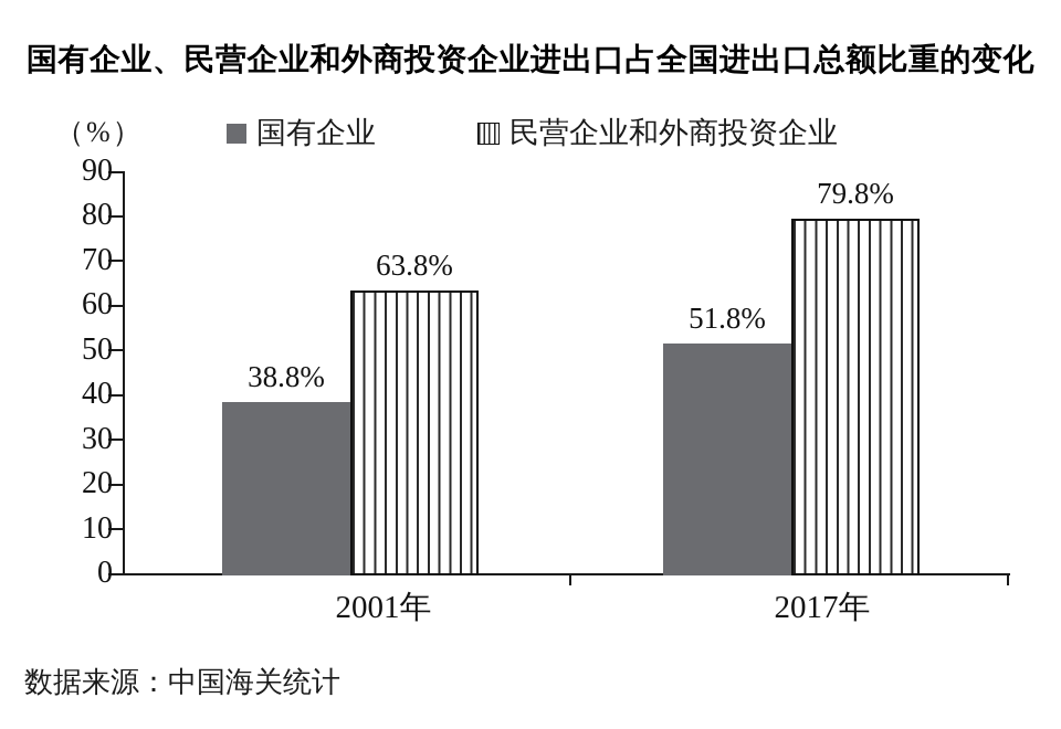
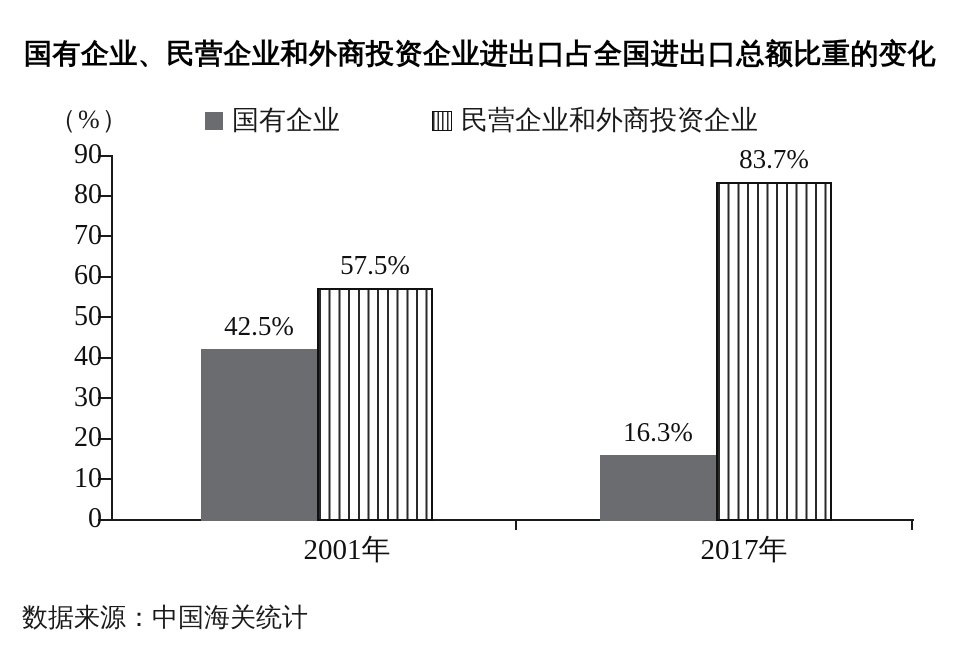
国有企业/2001年: 38.8% -> 42.5%
民营企业和外商投资企业/2001年: 63.8% -> 57.5%
国有企业/2017年: 51.8% -> 16.3%
民营企业和外商投资企业/2017年: 79.8% -> 83.7%
